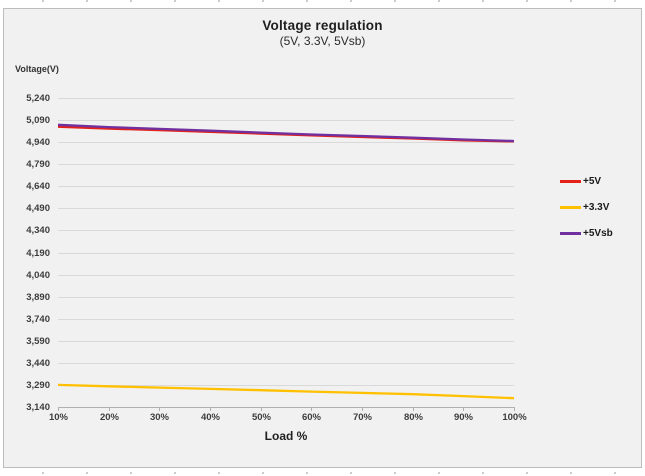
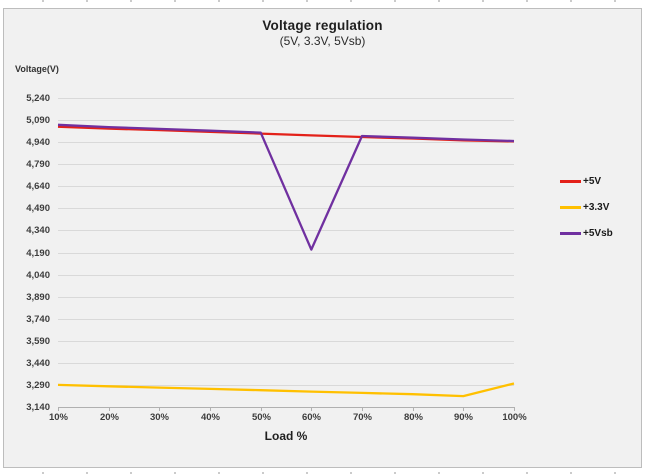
+5Vsb/60%: 4990 -> 4210
+3.3V/100%: 3200 -> 3300
